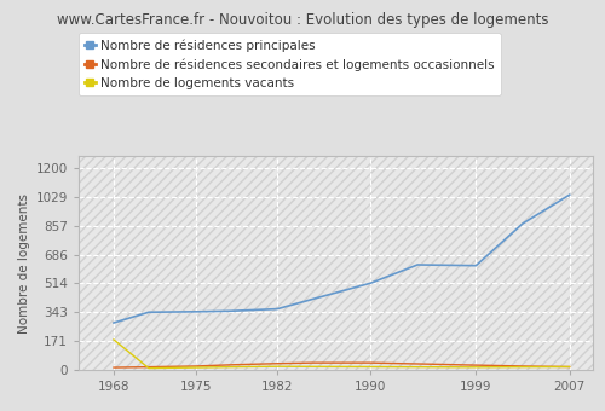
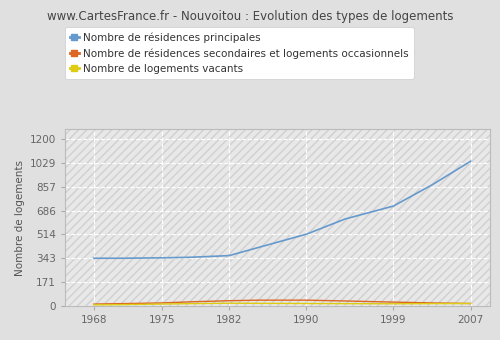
Nombre de résidences principales/1968: 280 -> 340
Nombre de logements vacants/1968: 180 -> 10
Nombre de résidences principales/1999: 620 -> 720
